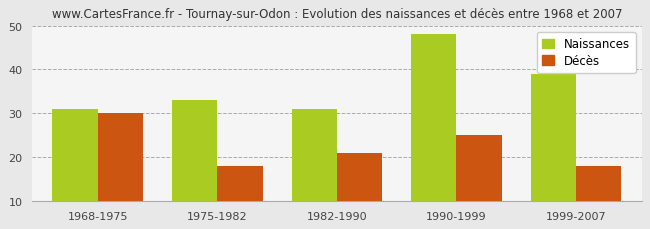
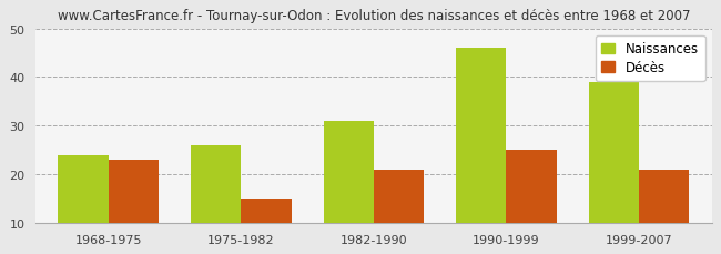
Naissances/1968-1975: 31 -> 24
Décès/1968-1975: 30 -> 23
Naissances/1975-1982: 33 -> 26
Décès/1975-1982: 18 -> 15
Naissances/1990-1999: 48 -> 46
Décès/1999-2007: 18 -> 21
